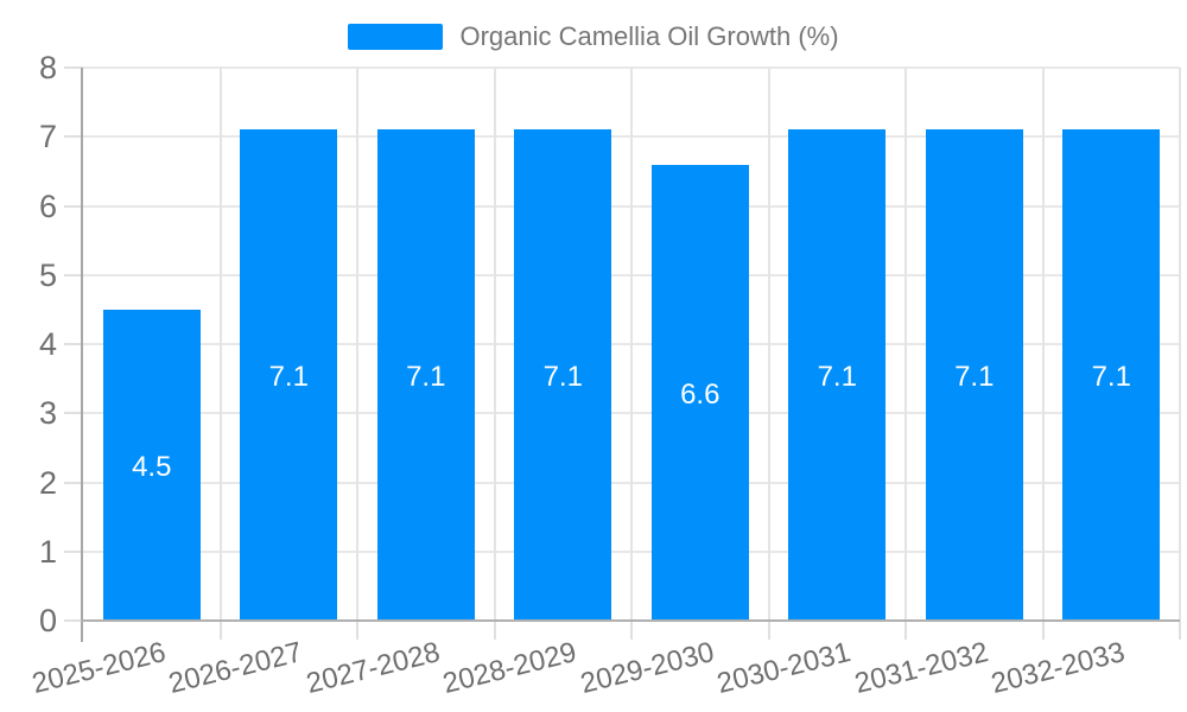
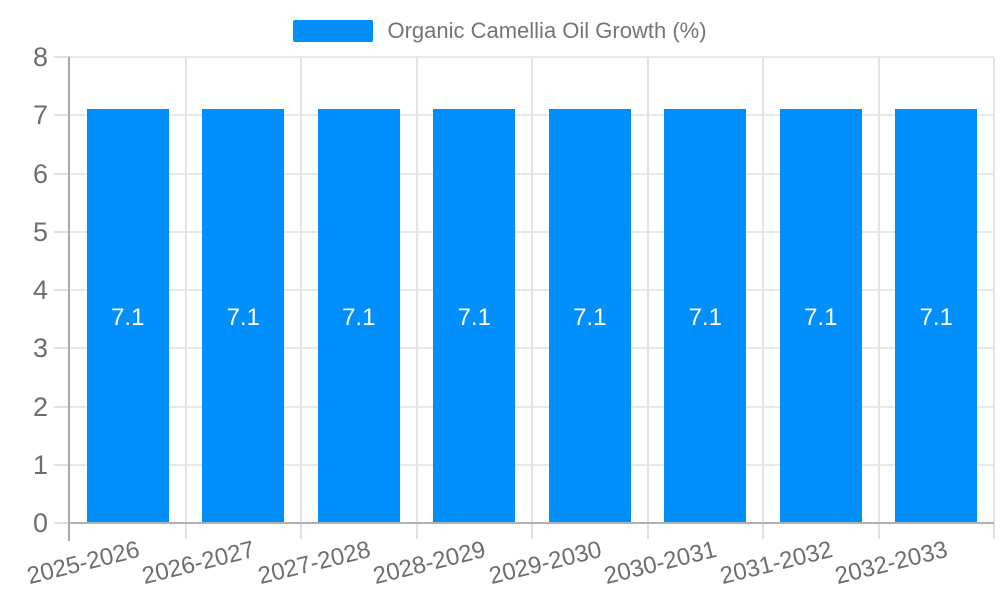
2025-2026: 4.5 -> 7.1
2029-2030: 6.6 -> 7.1
